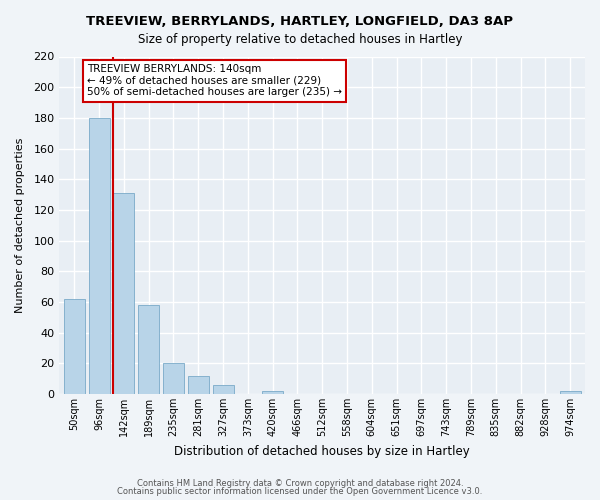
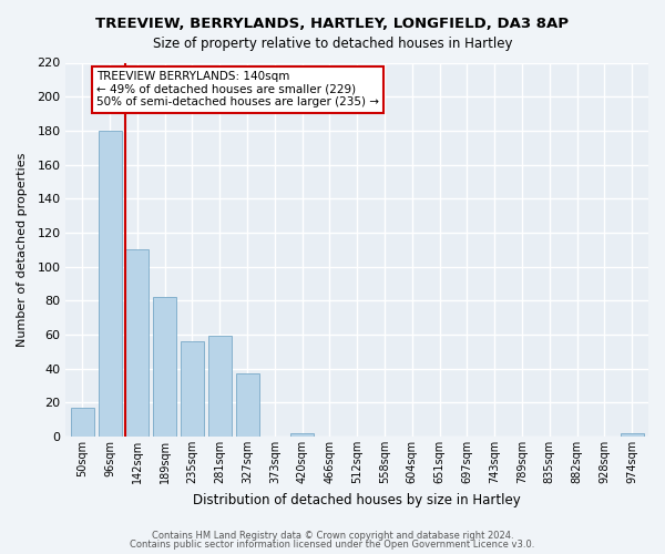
50sqm: 62 -> 17
142sqm: 131 -> 110
189sqm: 58 -> 82
235sqm: 20 -> 56
281sqm: 12 -> 59
327sqm: 6 -> 37
